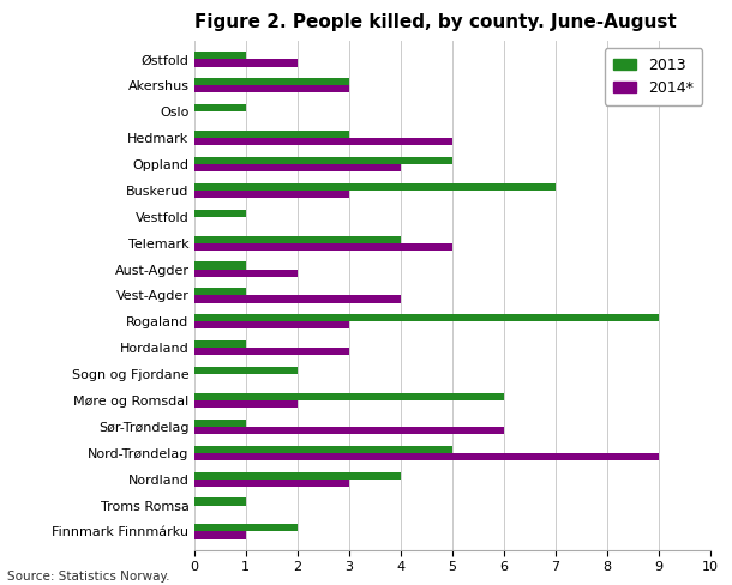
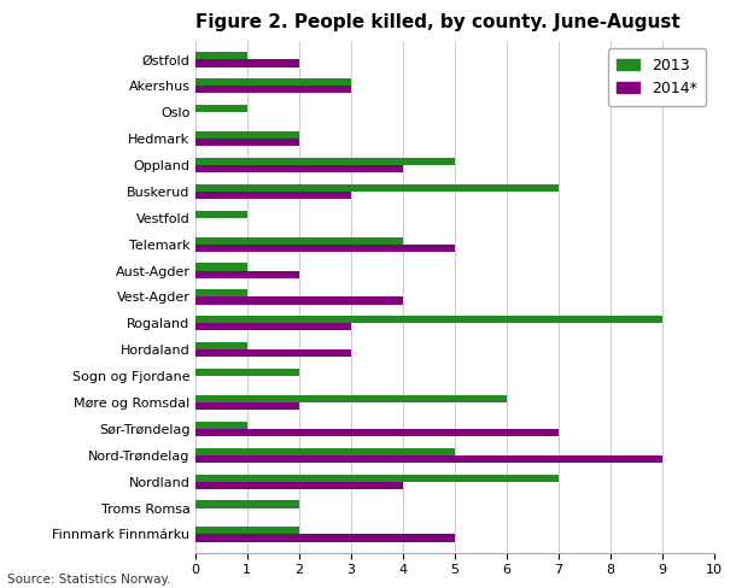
2013/Hedmark: 3 -> 2
2014*/Hedmark: 5 -> 2
2014*/Sør-Trøndelag: 6 -> 7
2013/Nordland: 4 -> 7
2014*/Nordland: 3 -> 4
2013/Troms Romsa: 1 -> 2
2014*/Finnmark Finnmárku: 1 -> 5
